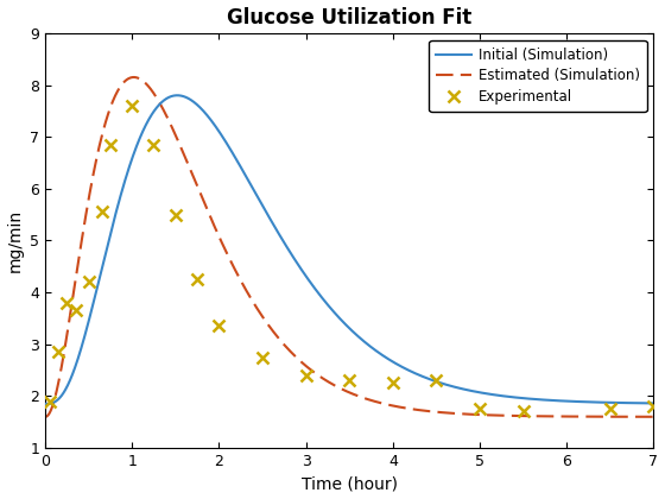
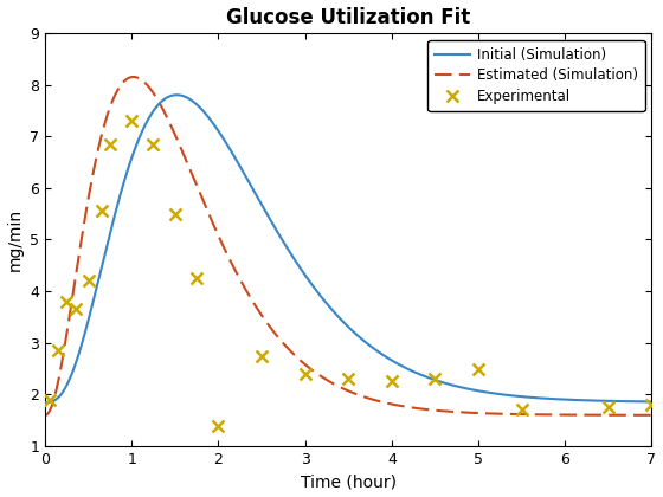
Experimental/1: 7.60 -> 7.30
Experimental/2: 3.35 -> 1.40
Experimental/5: 1.75 -> 2.50
